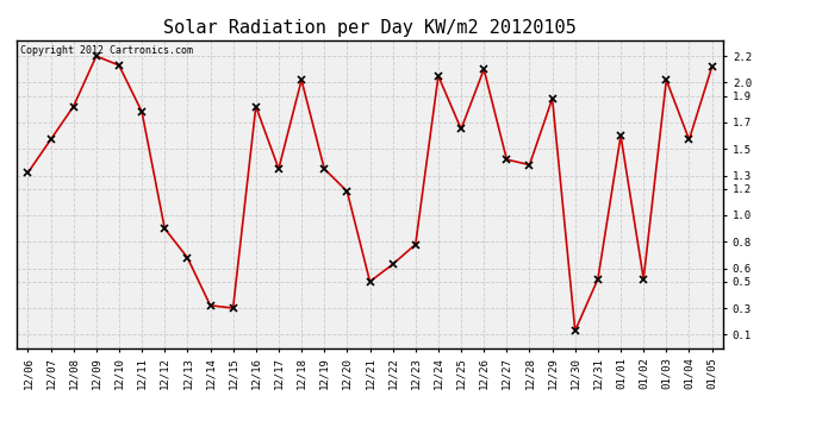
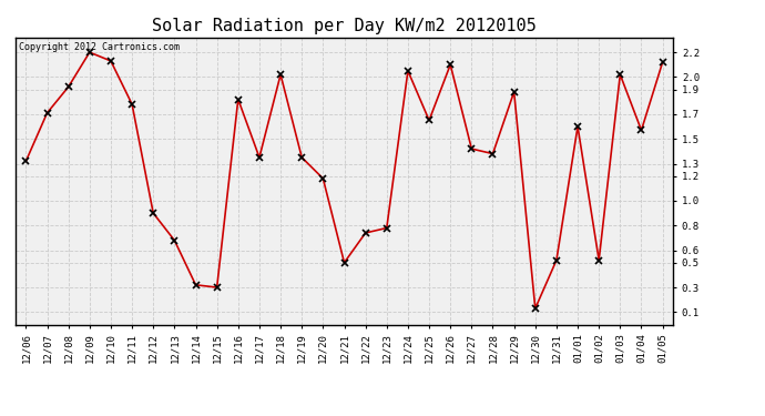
12/07: 1.57 -> 1.71
12/08: 1.82 -> 1.92
12/22: 0.63 -> 0.74
